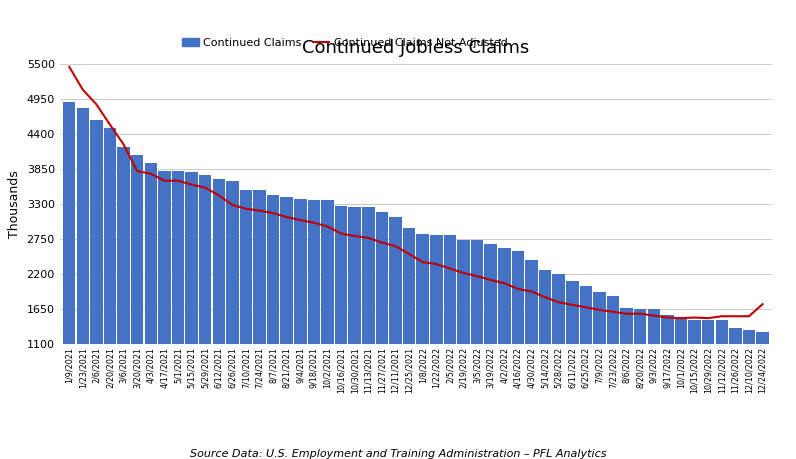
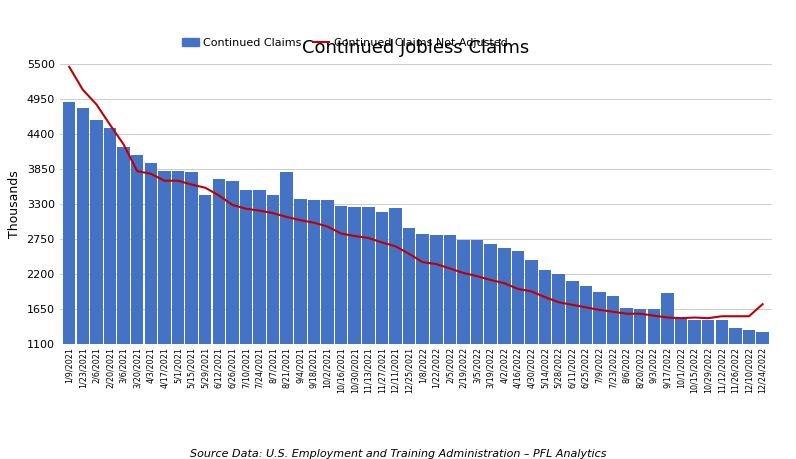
Continued Claims/5/29/2021: 3760 -> 3440
Continued Claims/8/21/2021: 3420 -> 3800
Continued Claims/12/11/2021: 3100 -> 3240
Continued Claims/9/17/2022: 1560 -> 1900
